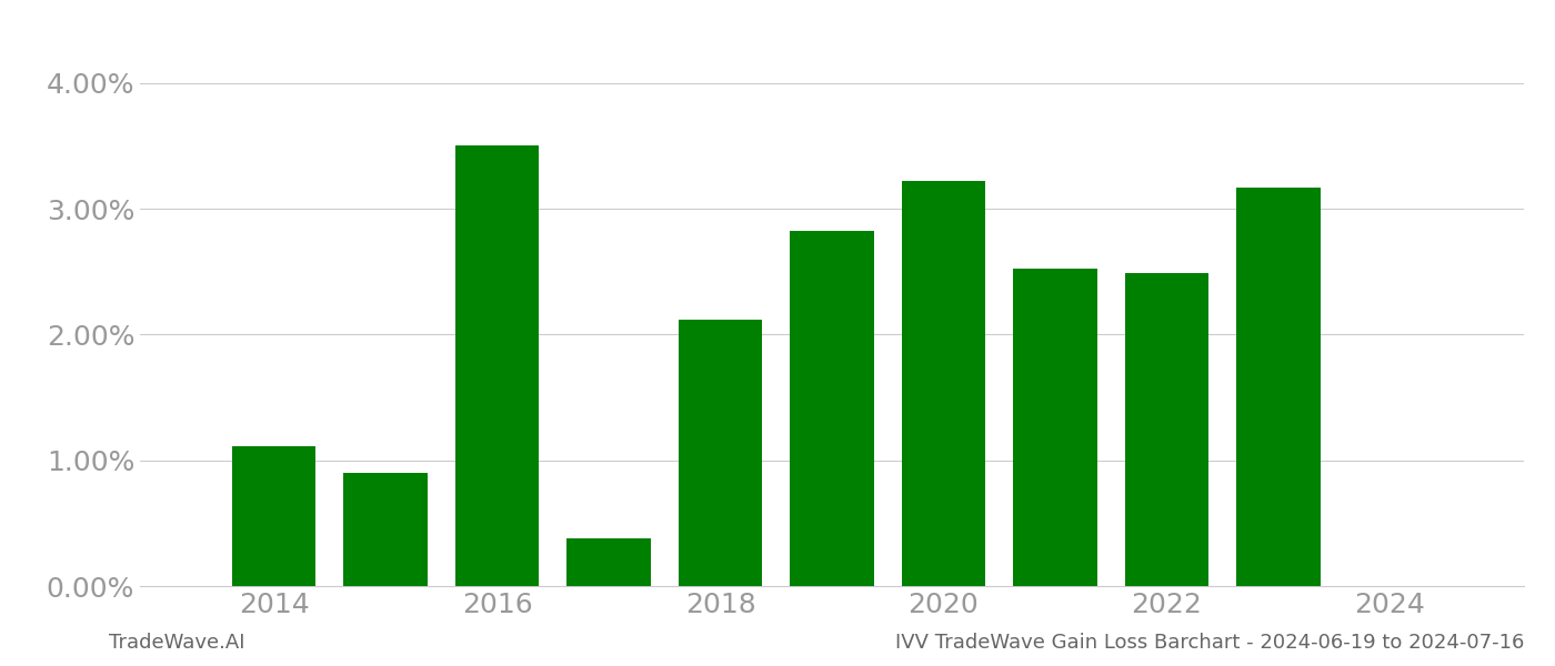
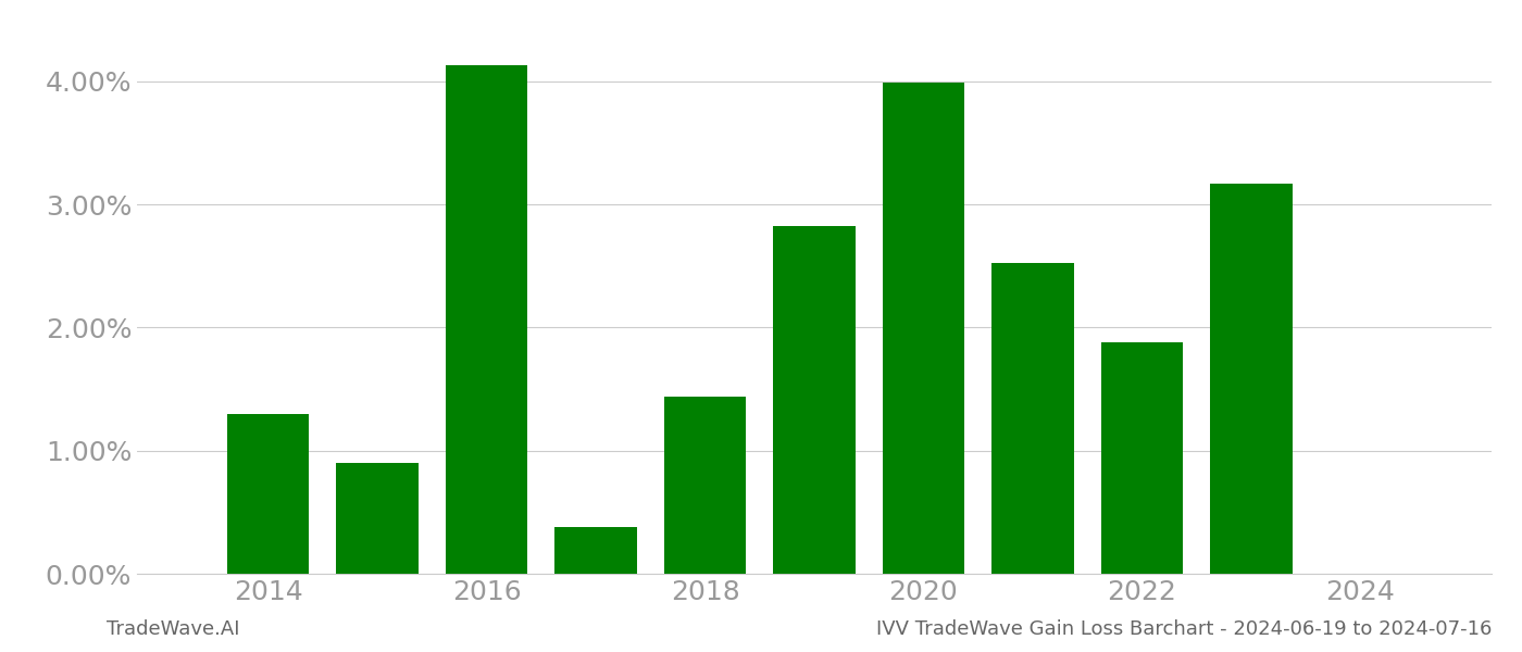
2014: 1.11% -> 1.30%
2016: 3.50% -> 4.13%
2018: 2.12% -> 1.44%
2020: 3.22% -> 3.99%
2022: 2.49% -> 1.88%
